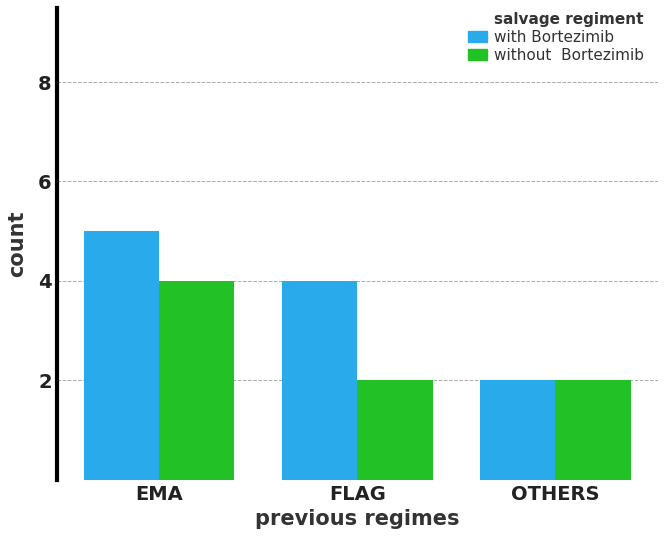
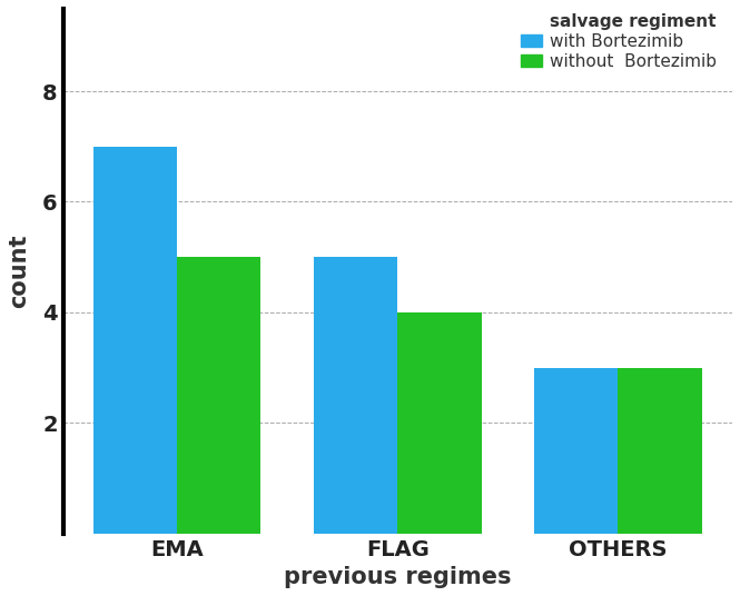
with Bortezimib/EMA: 5 -> 7
without Bortezimib/EMA: 4 -> 5
with Bortezimib/FLAG: 4 -> 5
without Bortezimib/FLAG: 2 -> 4
with Bortezimib/OTHERS: 2 -> 3
without Bortezimib/OTHERS: 2 -> 3
